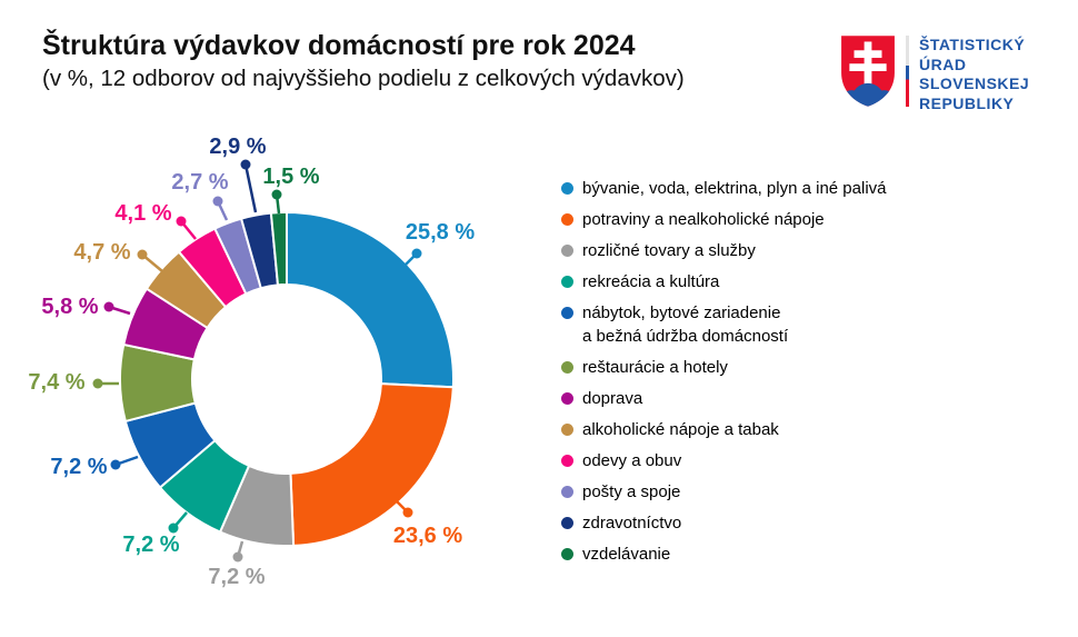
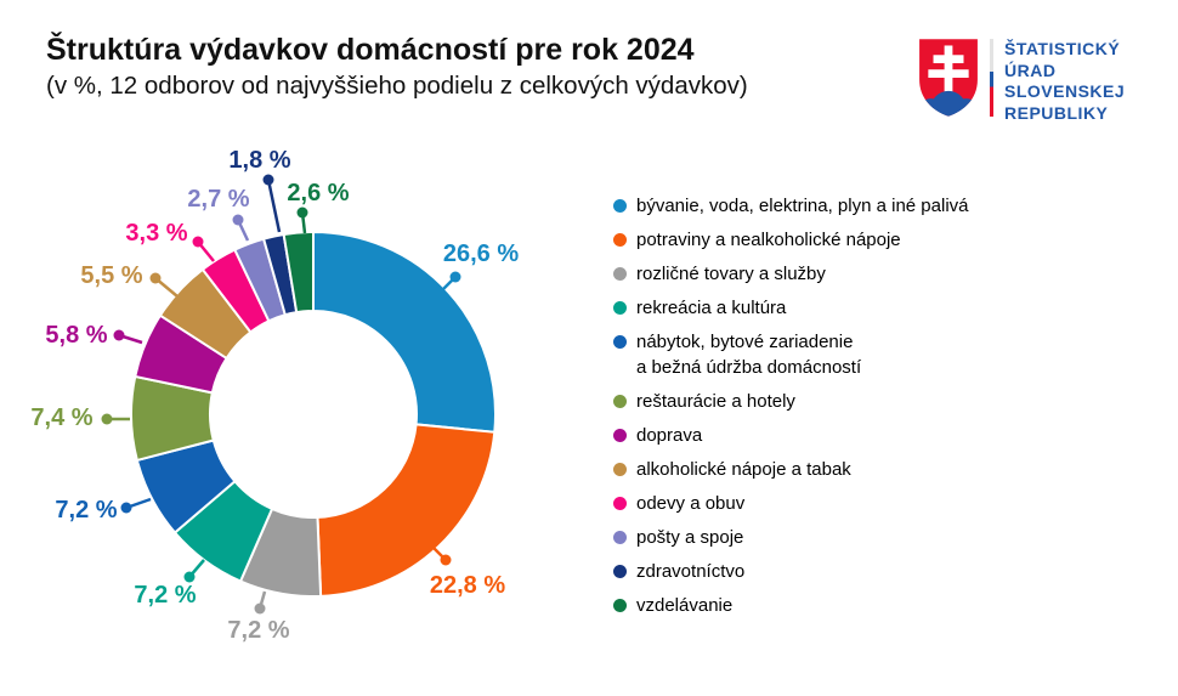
bývanie, voda, elektrina, plyn a iné palivá: 25,8 -> 26,6
potraviny a nealkoholické nápoje: 23,6 -> 22,8
alkoholické nápoje a tabak: 4,7 -> 5,5
odevy a obuv: 4,1 -> 3,3
zdravotníctvo: 2,9 -> 1,8
vzdelávanie: 1,5 -> 2,6
